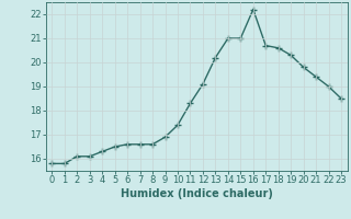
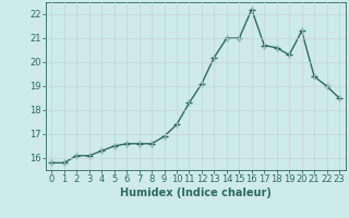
20: 19.8 -> 21.3
